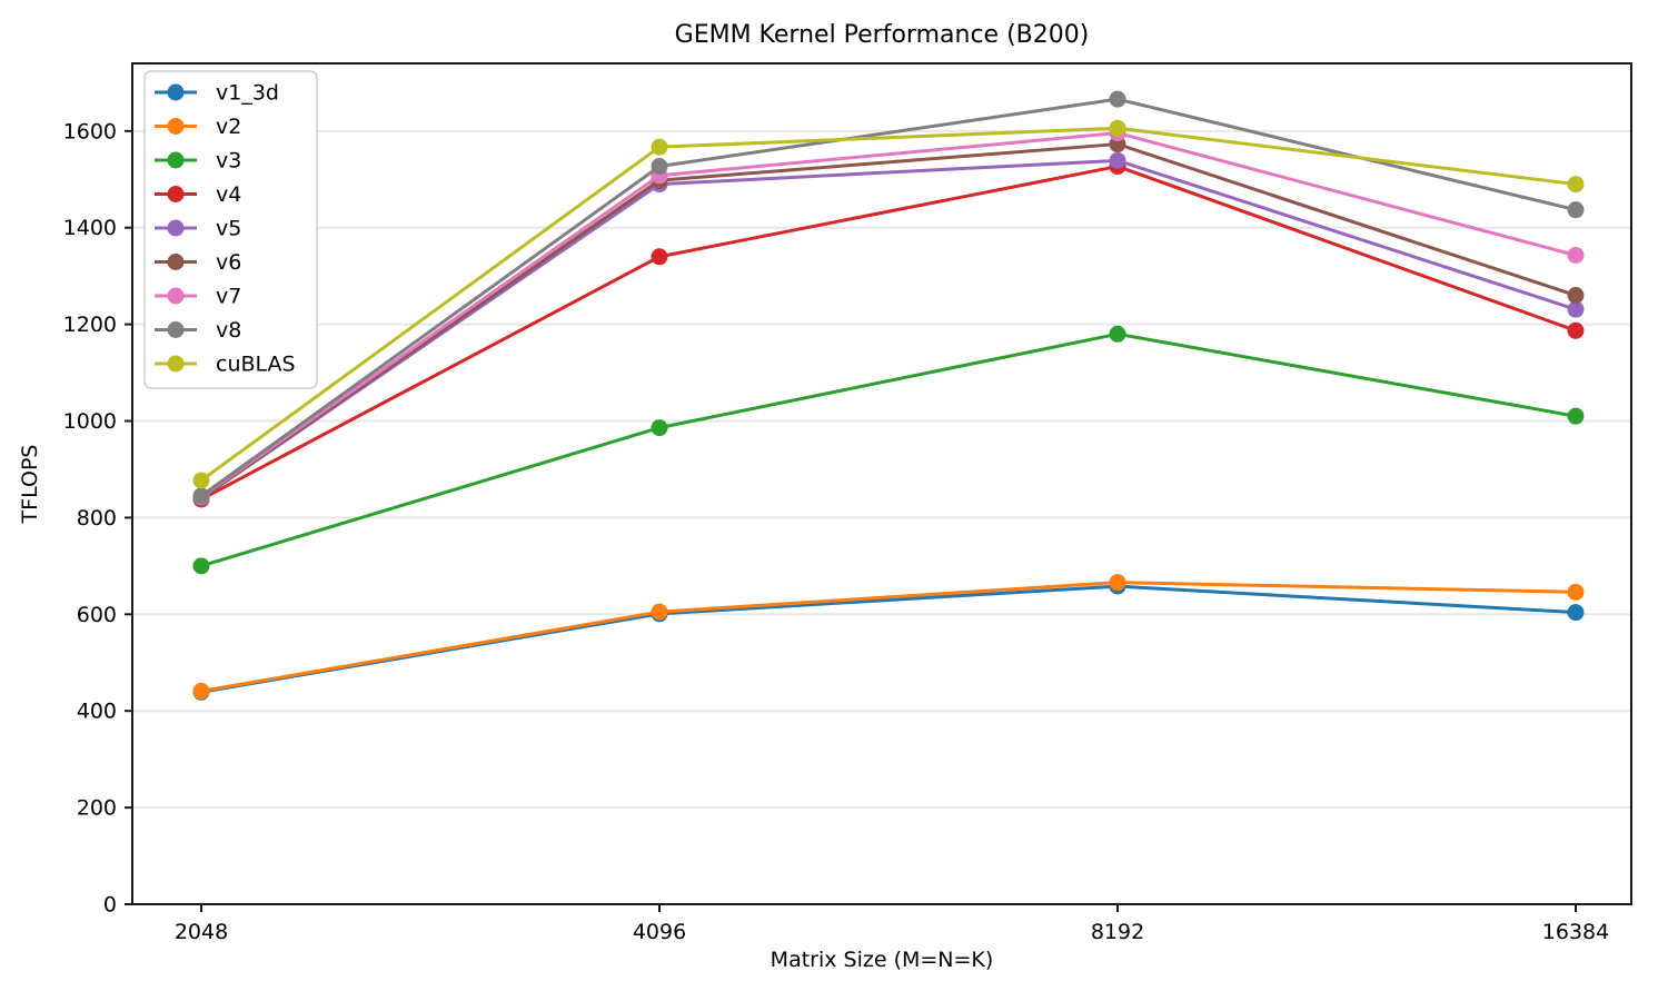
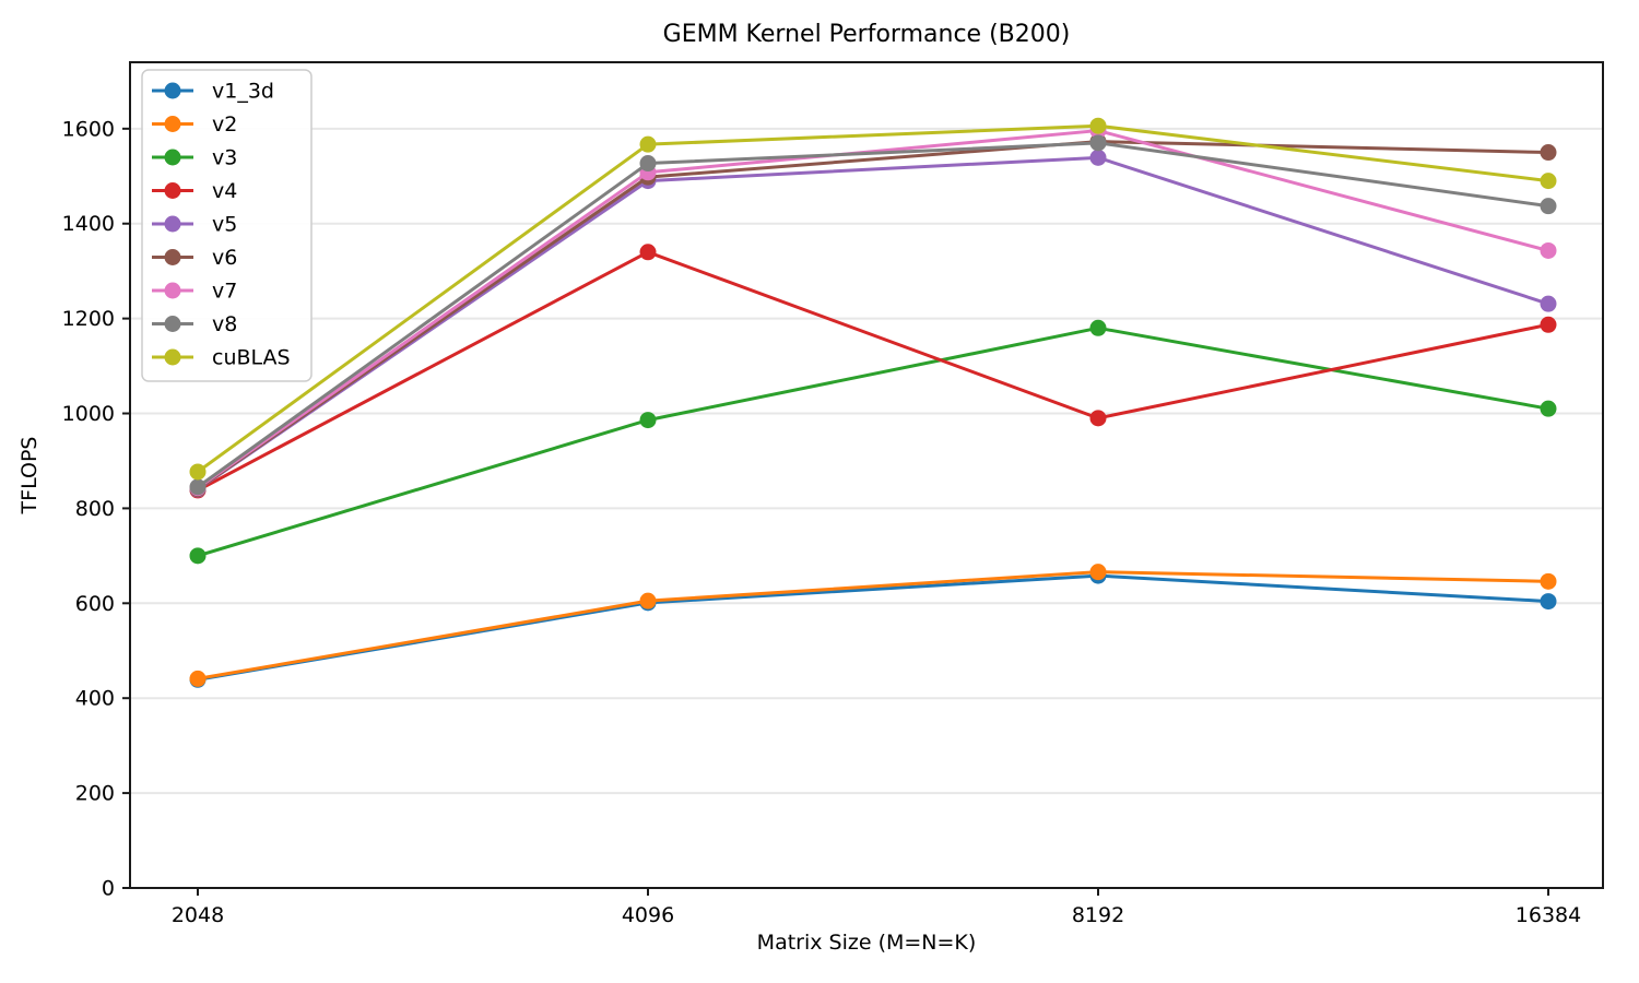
v4/8192: 1530 -> 990
v8/8192: 1670 -> 1570
v6/16384: 1260 -> 1550
